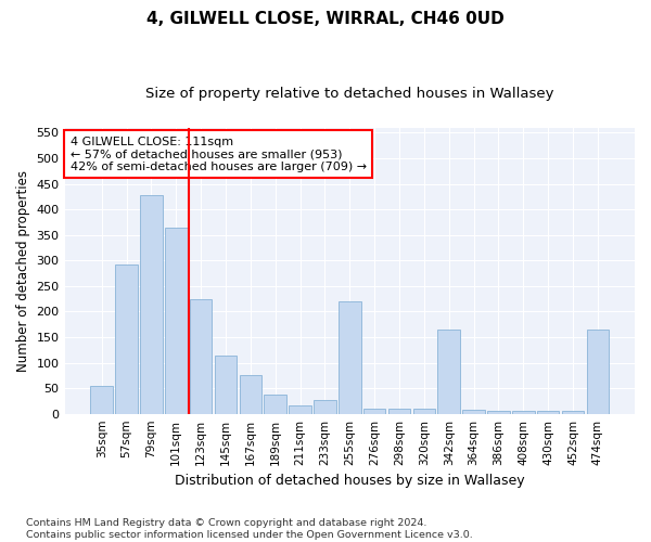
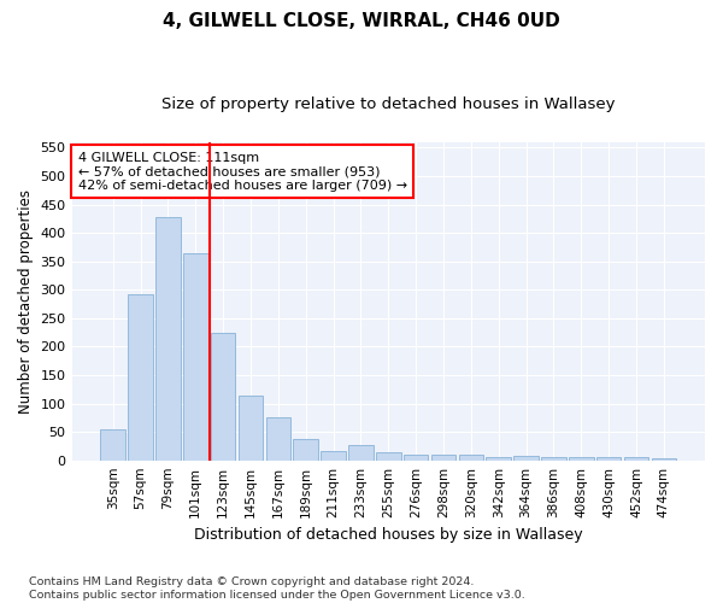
255sqm: 220 -> 15
342sqm: 165 -> 6
474sqm: 165 -> 3
